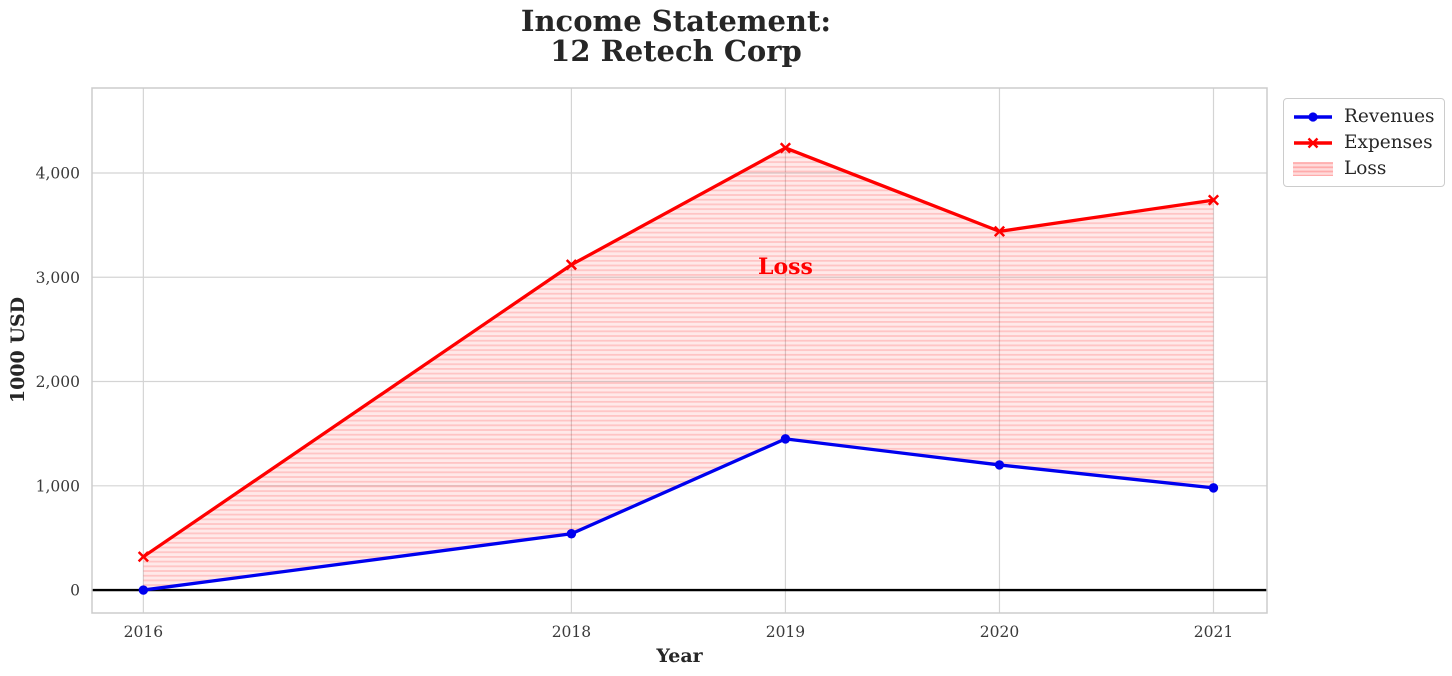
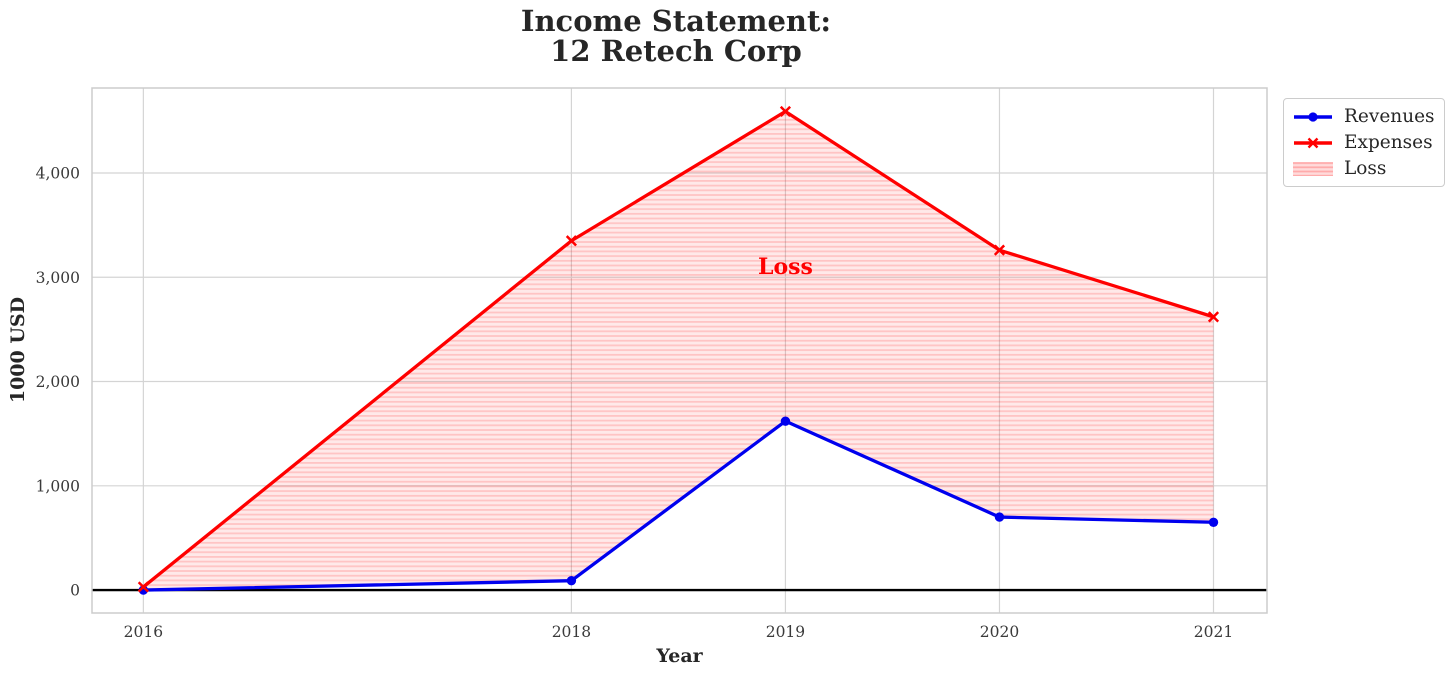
Expenses/2016: 320 -> 30
Revenues/2018: 540 -> 90
Expenses/2018: 3120 -> 3350
Revenues/2019: 1450 -> 1620
Expenses/2019: 4240 -> 4590
Revenues/2020: 1200 -> 700
Expenses/2020: 3440 -> 3260
Revenues/2021: 980 -> 650
Expenses/2021: 3740 -> 2620
